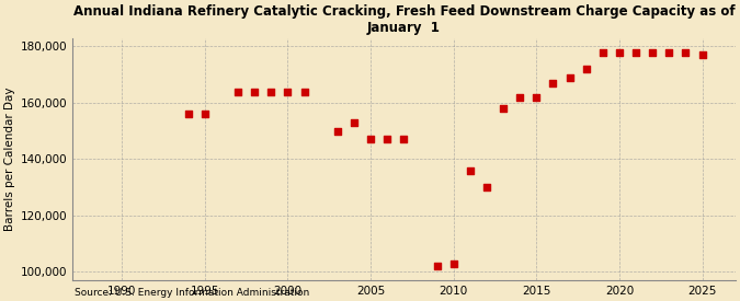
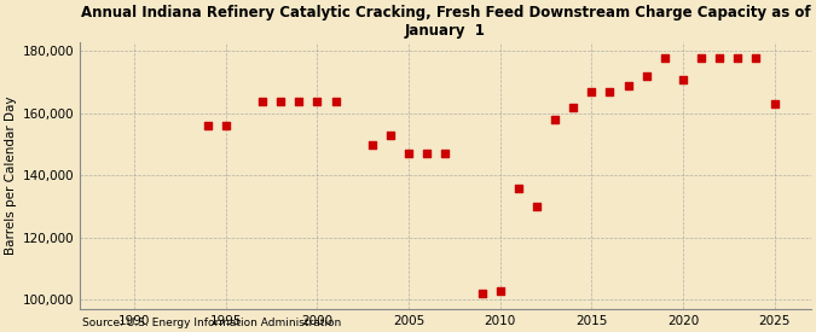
2015: 162,000 -> 167,000
2020: 178,000 -> 171,000
2025: 177,000 -> 163,000
